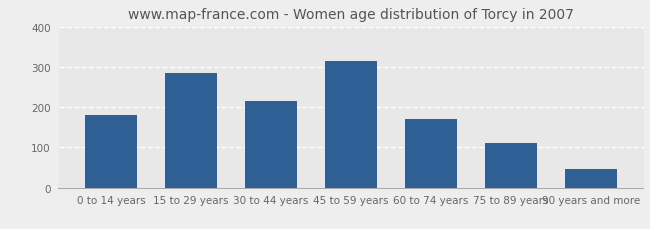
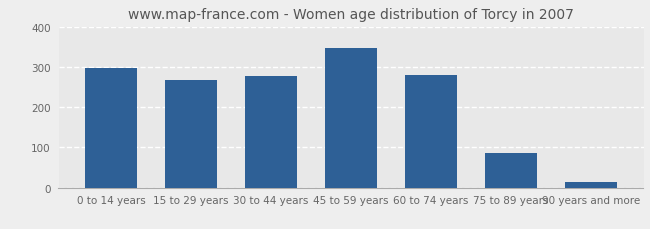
0 to 14 years: 180 -> 297
15 to 29 years: 285 -> 267
30 to 44 years: 215 -> 278
45 to 59 years: 315 -> 347
60 to 74 years: 170 -> 279
75 to 89 years: 110 -> 85
90 years and more: 45 -> 15
